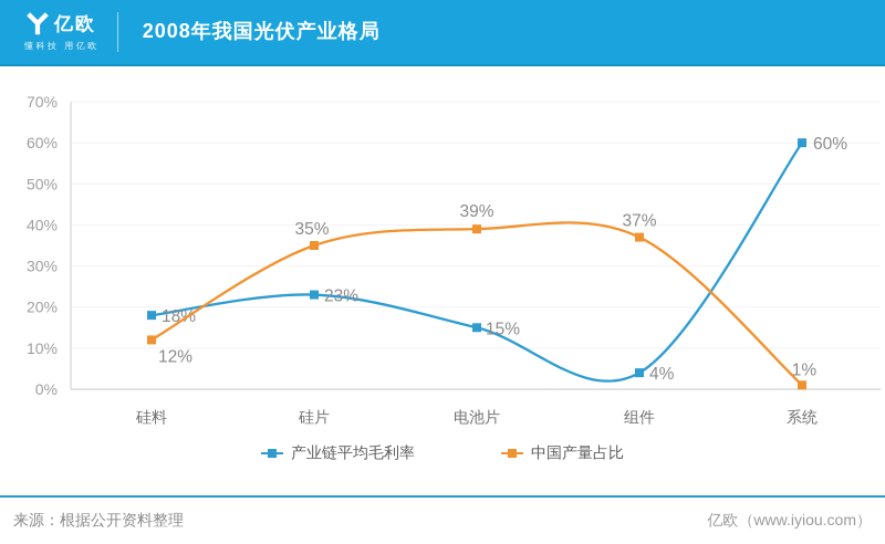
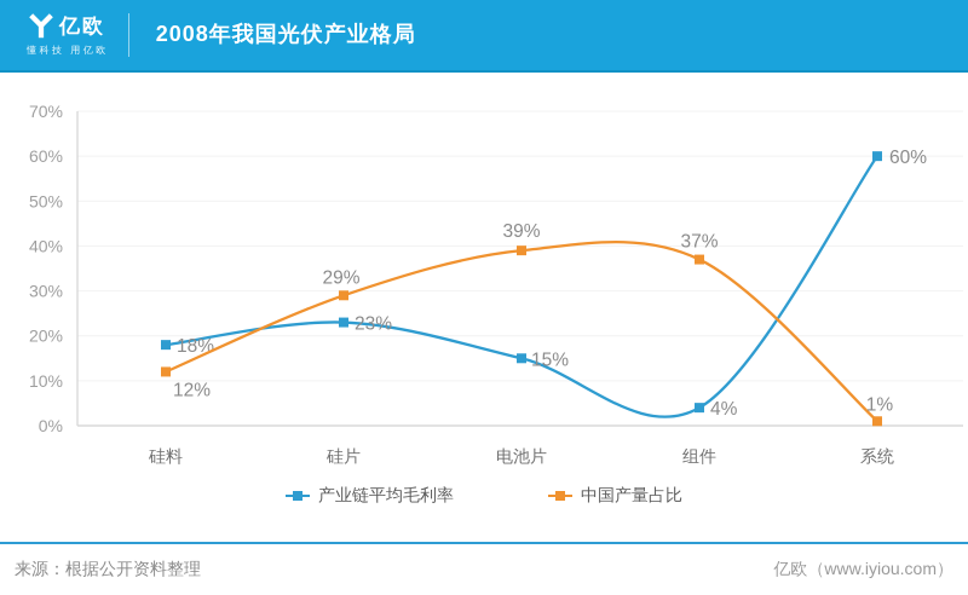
中国产量占比/硅片: 35% -> 29%
